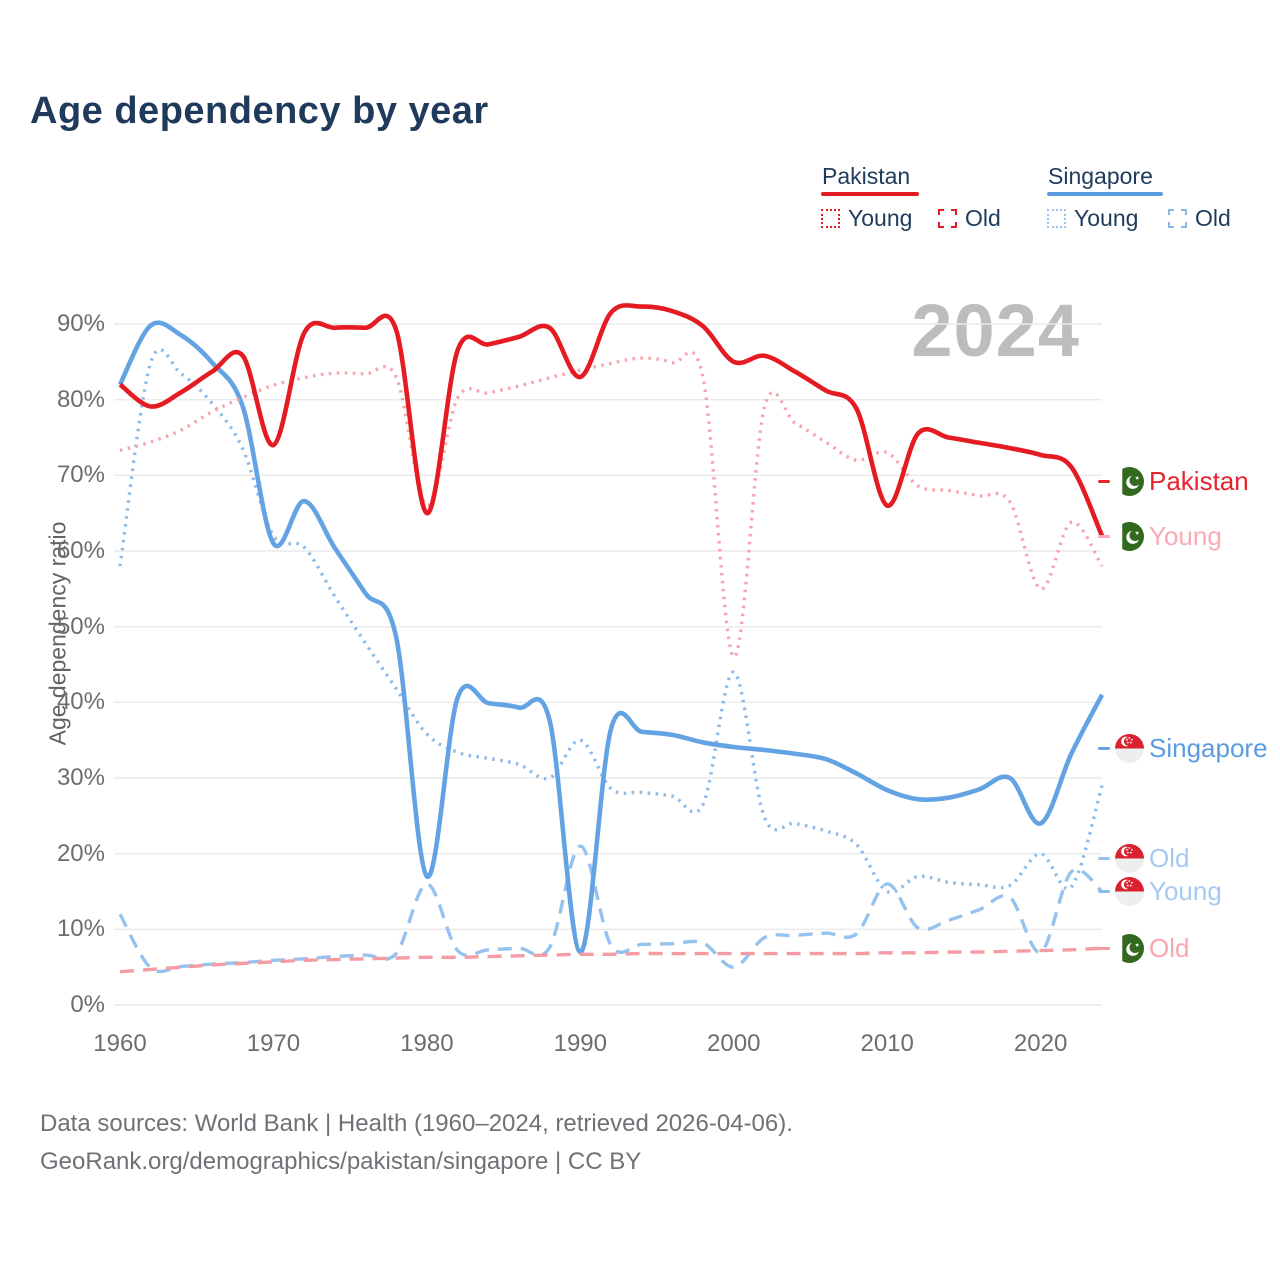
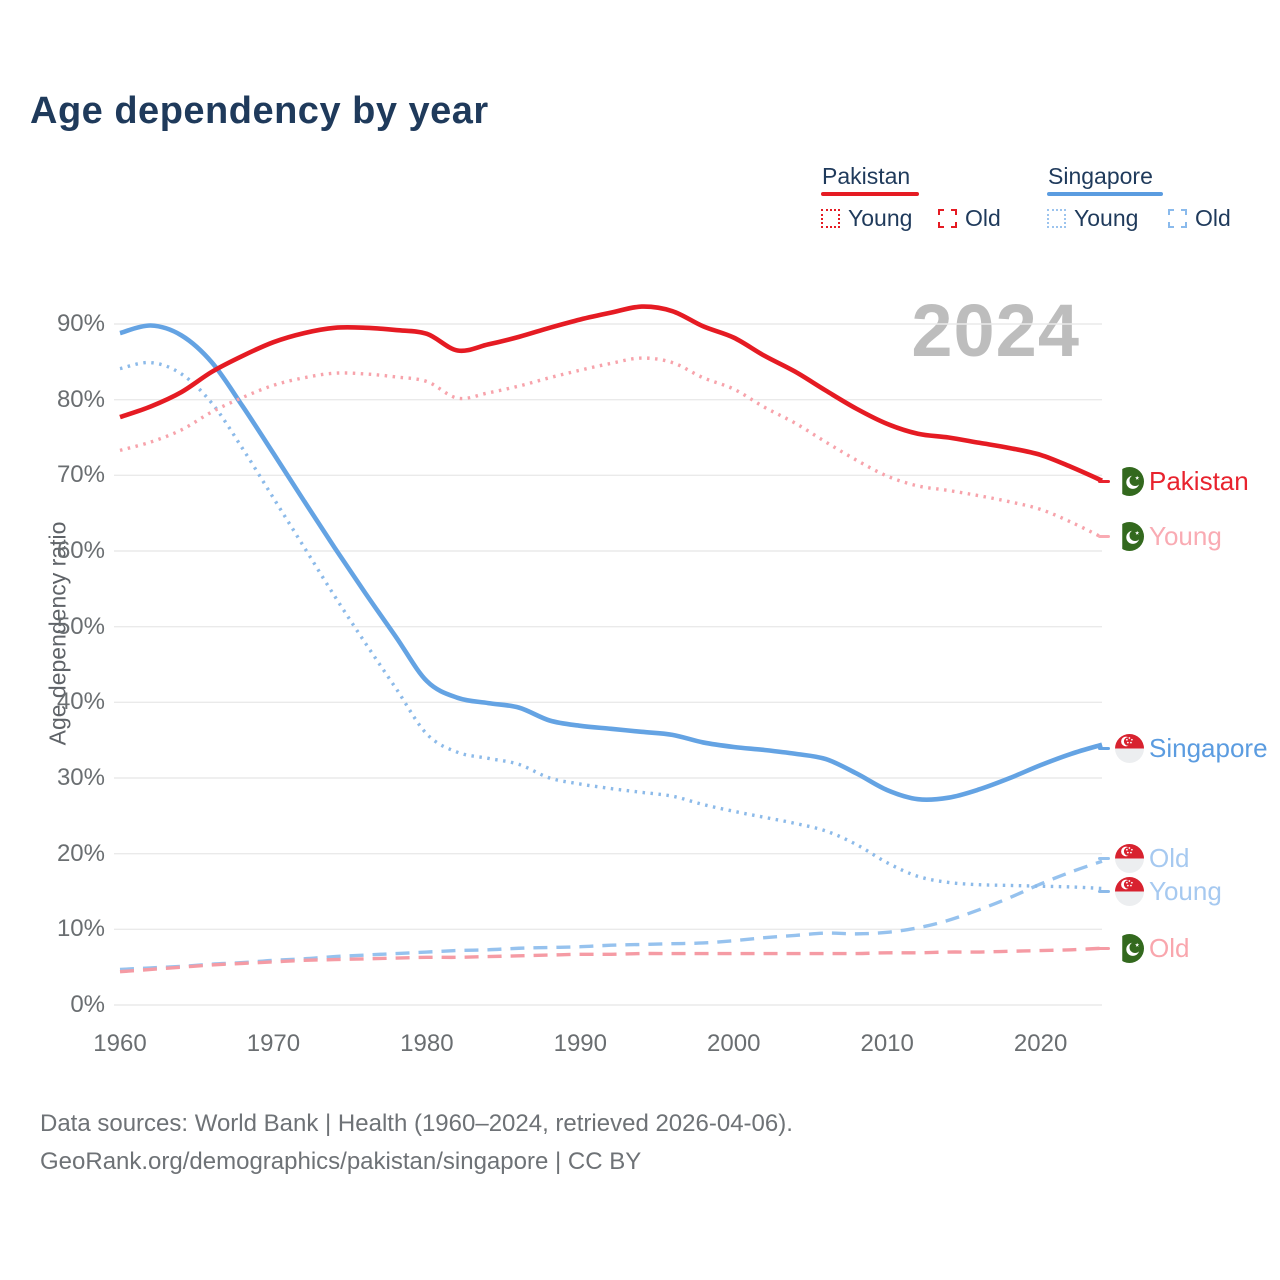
Pakistan/1960: 82% -> 78%
Singapore/1960: 82% -> 89%
Singapore Young/1960: 58% -> 84%
Singapore Old/1960: 12% -> 5%
Pakistan/1970: 74% -> 88%
Singapore/1970: 61% -> 73%
Singapore Young/1970: 62% -> 67%
Pakistan/1980: 65% -> 89%
Pakistan Young/1980: 66% -> 82%
Singapore/1980: 17% -> 43%
Singapore Old/1980: 16% -> 7%
Pakistan/1990: 83% -> 91%
Singapore/1990: 7% -> 37%
Singapore Young/1990: 35% -> 29%
Singapore Old/1990: 21% -> 8%
Pakistan/2000: 85% -> 88%
Pakistan Young/2000: 46% -> 81%
Singapore Young/2000: 44% -> 26%
Singapore Old/2000: 5% -> 8%
Pakistan/2010: 66% -> 77%
Pakistan Young/2010: 73% -> 70%
Singapore Young/2010: 15% -> 19%
Singapore Old/2010: 16% -> 10%
Pakistan Young/2020: 55% -> 66%
Singapore/2020: 24% -> 32%
Singapore Young/2020: 20% -> 16%
Singapore Old/2020: 7% -> 16%
Pakistan/2024: 62% -> 69%
Pakistan Young/2024: 58% -> 62%
Singapore/2024: 41% -> 34%
Singapore Young/2024: 29% -> 15%
Singapore Old/2024: 15% -> 19%
